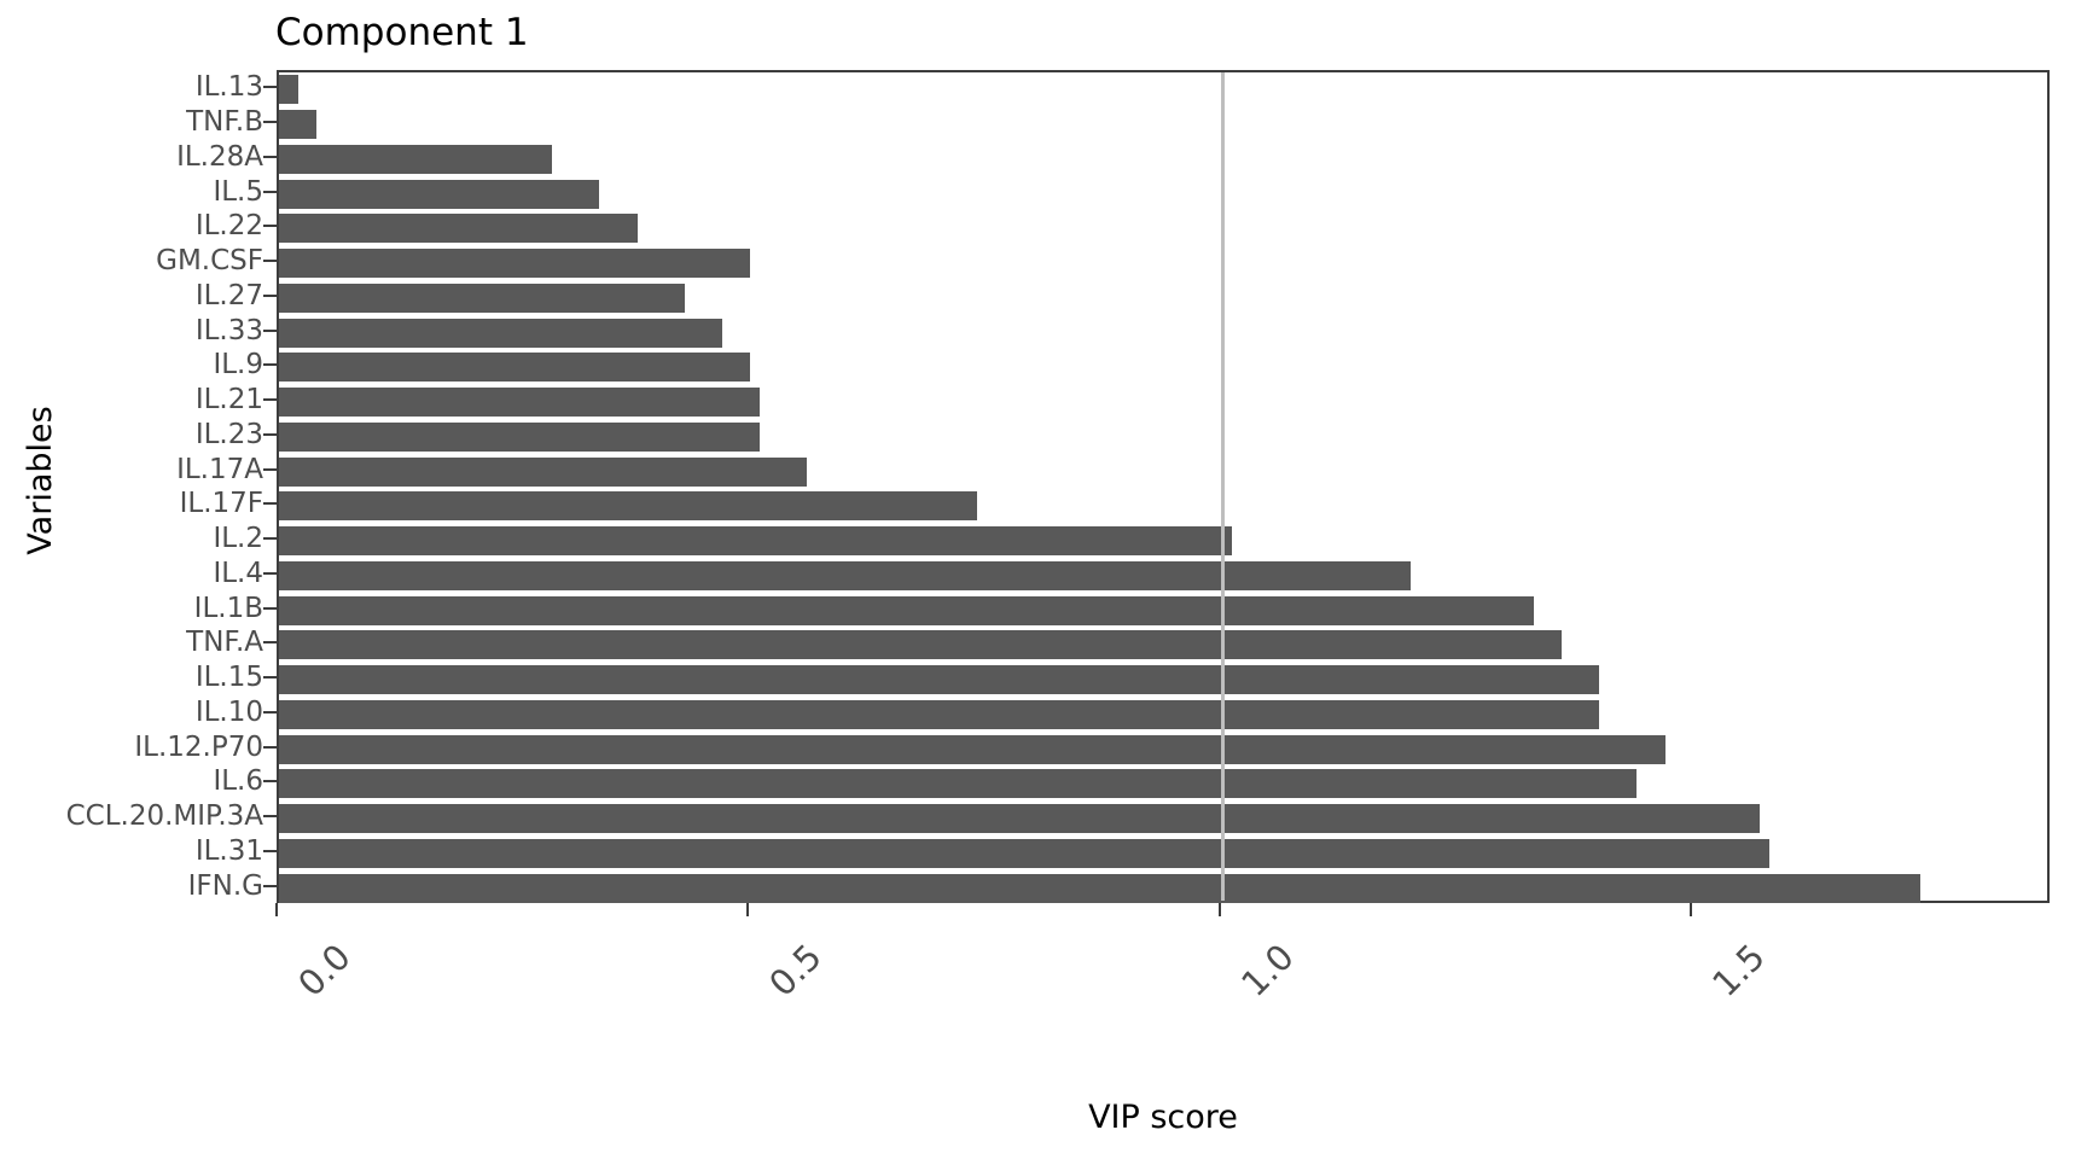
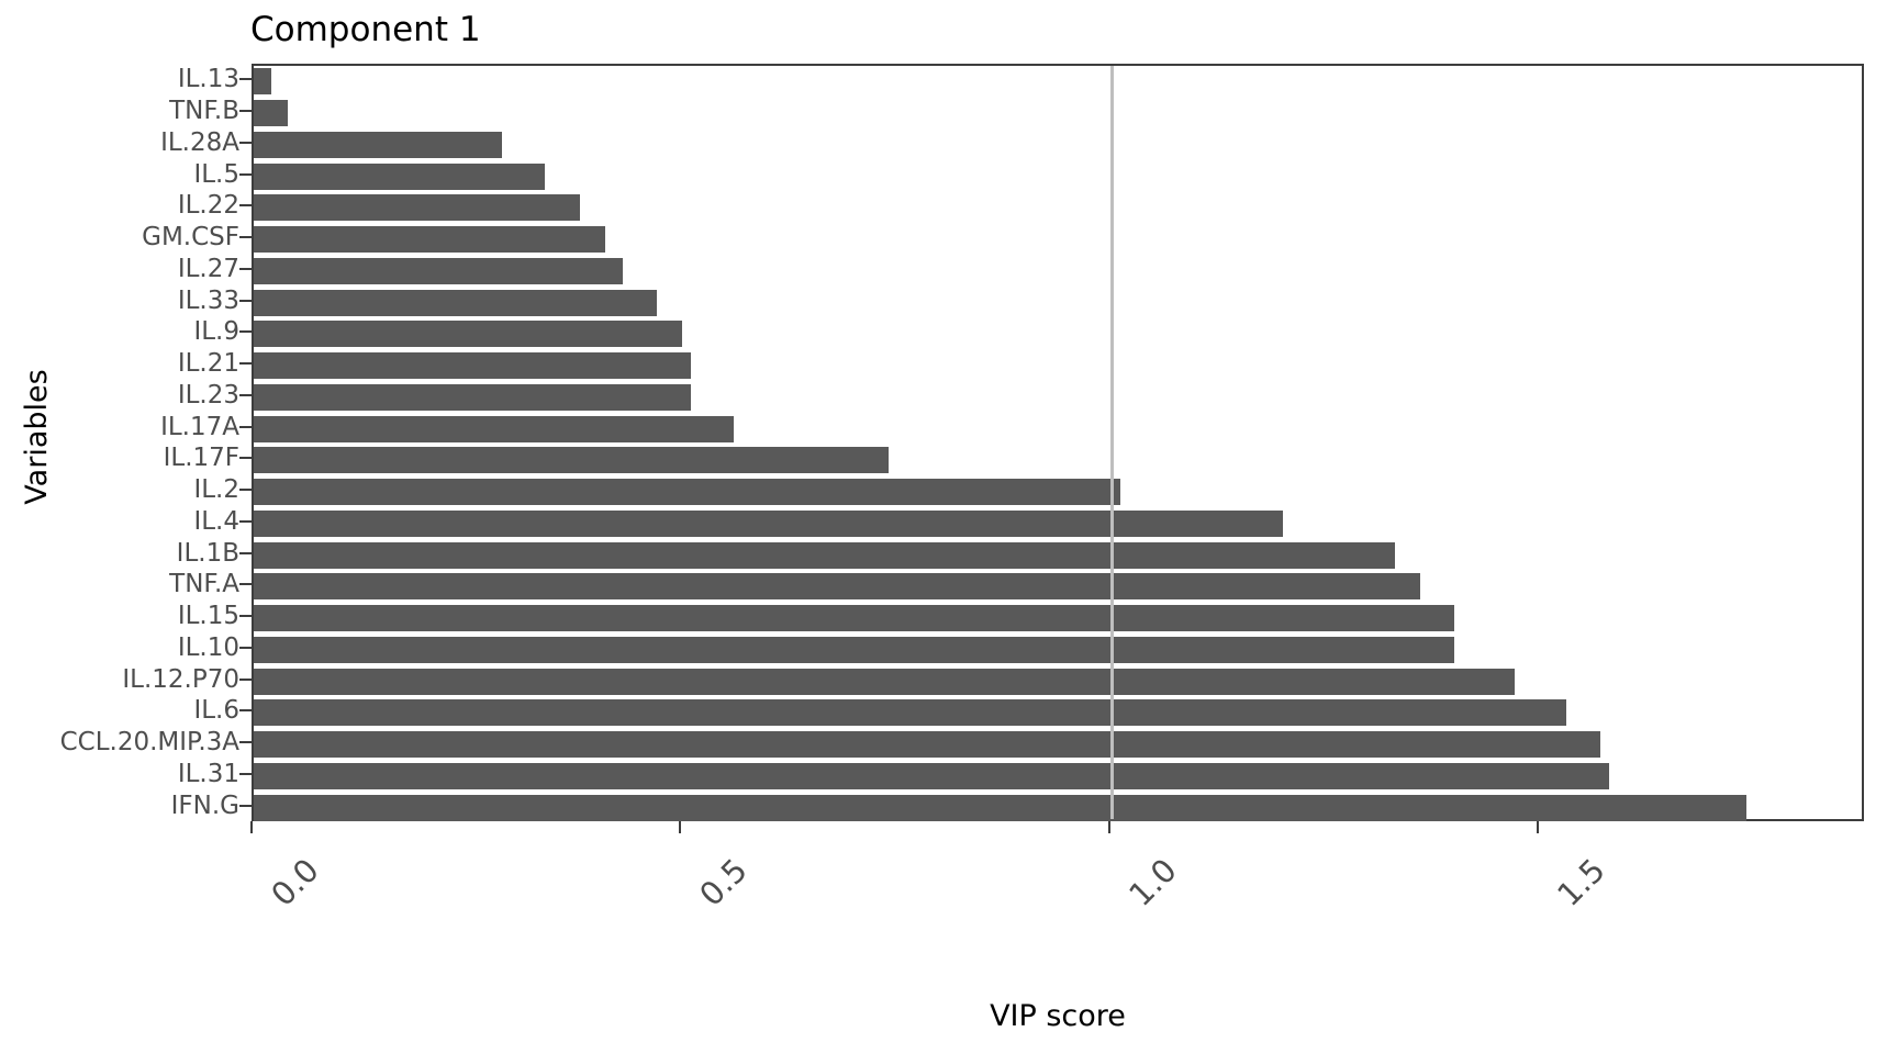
GM.CSF: 0.50 -> 0.41
IL.6: 1.44 -> 1.53
